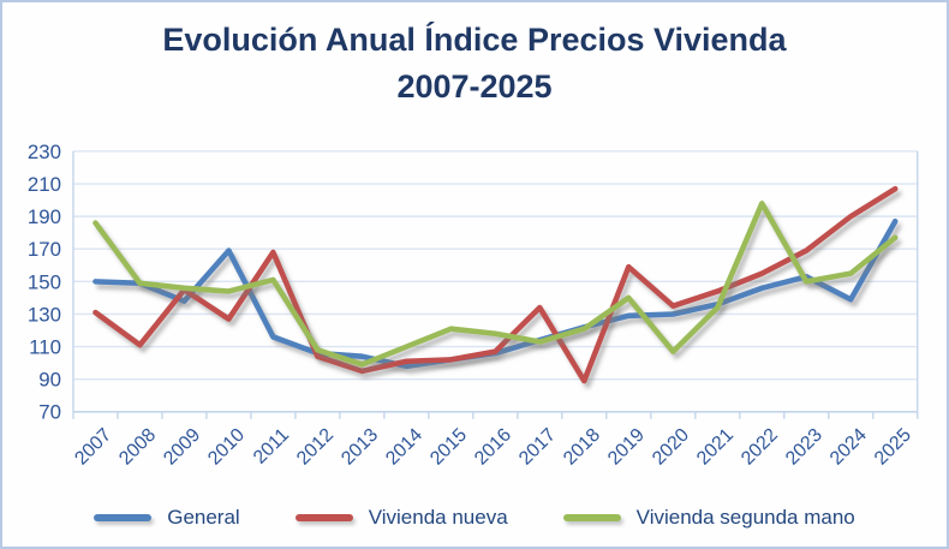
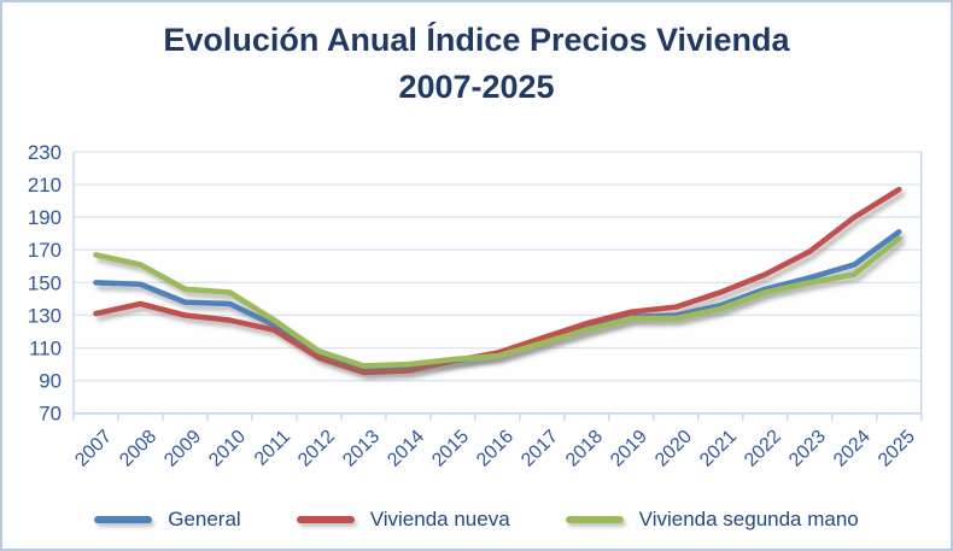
Vivienda segunda mano/2007: 186 -> 167
Vivienda nueva/2008: 111 -> 137
Vivienda segunda mano/2008: 149 -> 161
Vivienda nueva/2009: 145 -> 130
General/2010: 169 -> 137
General/2011: 116 -> 124
Vivienda nueva/2011: 168 -> 121
Vivienda segunda mano/2011: 151 -> 127
General/2013: 104 -> 97
Vivienda nueva/2014: 101 -> 96
Vivienda segunda mano/2014: 110 -> 100
Vivienda segunda mano/2015: 121 -> 103
Vivienda segunda mano/2016: 118 -> 105
Vivienda nueva/2017: 134 -> 116
Vivienda nueva/2018: 89 -> 125
Vivienda nueva/2019: 159 -> 132
Vivienda segunda mano/2019: 140 -> 128
Vivienda segunda mano/2020: 107 -> 128
Vivienda segunda mano/2022: 198 -> 144
General/2024: 139 -> 161
General/2025: 187 -> 181
